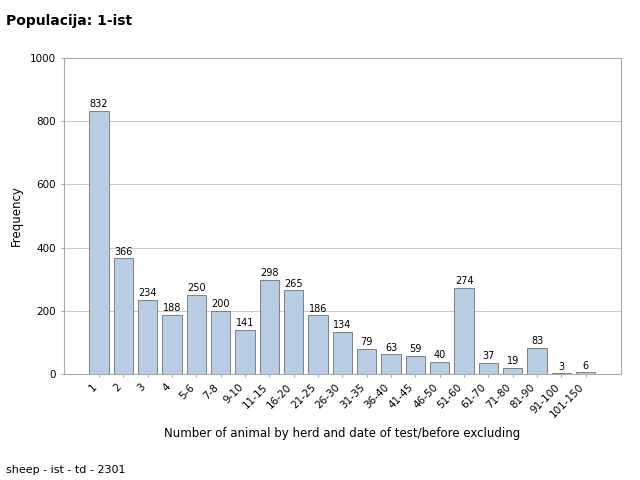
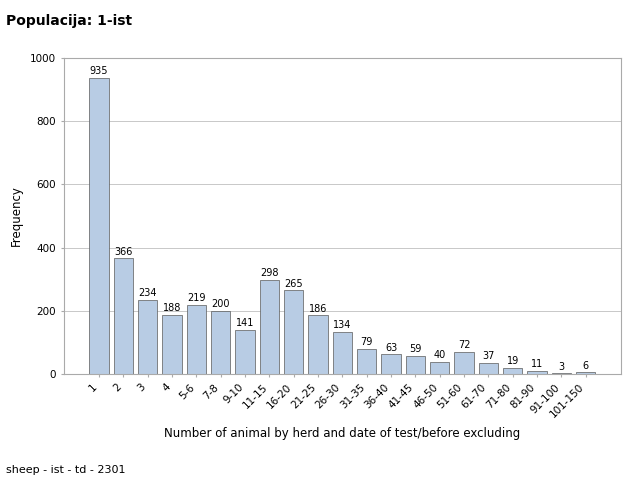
1: 832 -> 935
5-6: 250 -> 219
51-60: 274 -> 72
81-90: 83 -> 11
